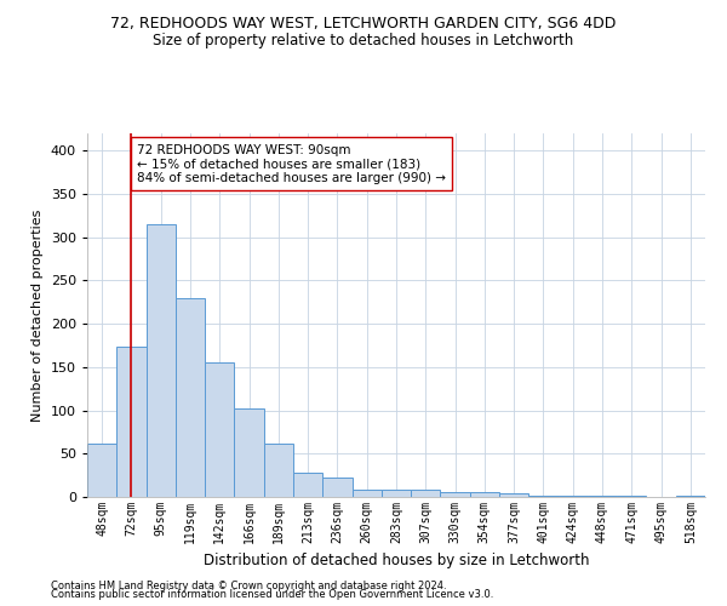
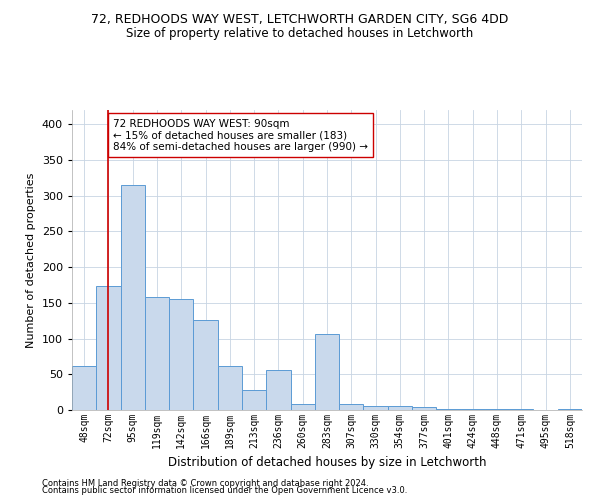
119sqm: 229 -> 158
166sqm: 102 -> 126
236sqm: 22 -> 56
283sqm: 9 -> 106
